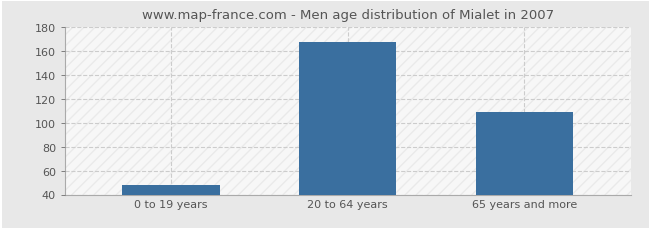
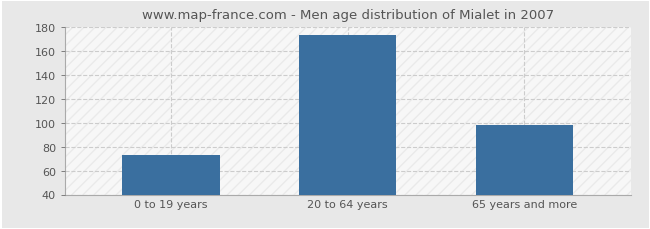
0 to 19 years: 48 -> 73
20 to 64 years: 167 -> 173
65 years and more: 109 -> 98
